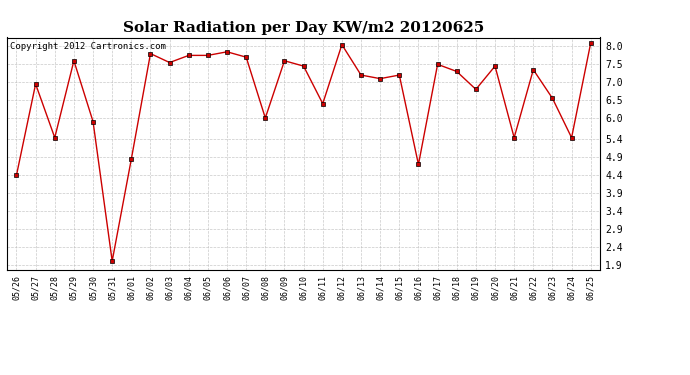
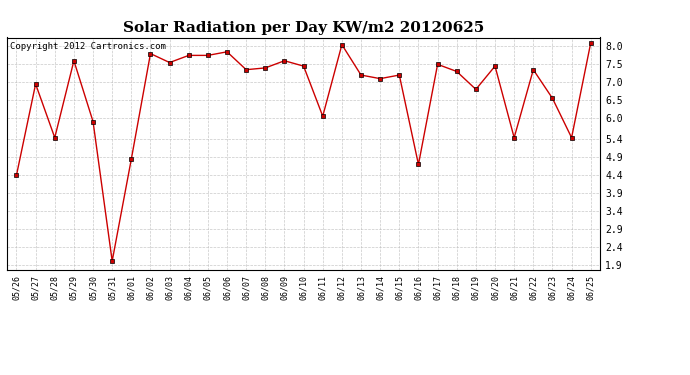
06/07: 7.70 -> 7.35
06/08: 6.00 -> 7.40
06/11: 6.40 -> 6.05
